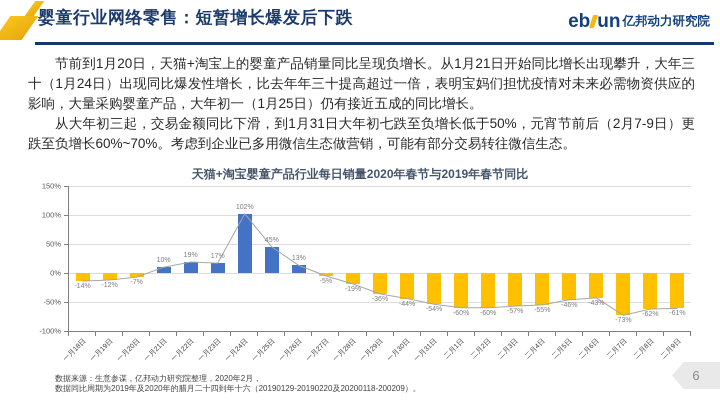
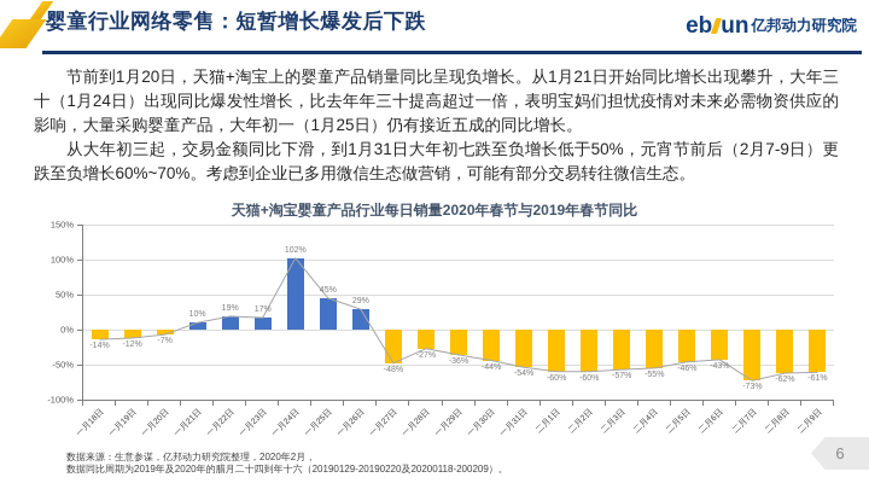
一月26日: 13% -> 29%
一月27日: -5% -> -48%
一月28日: -19% -> -27%
